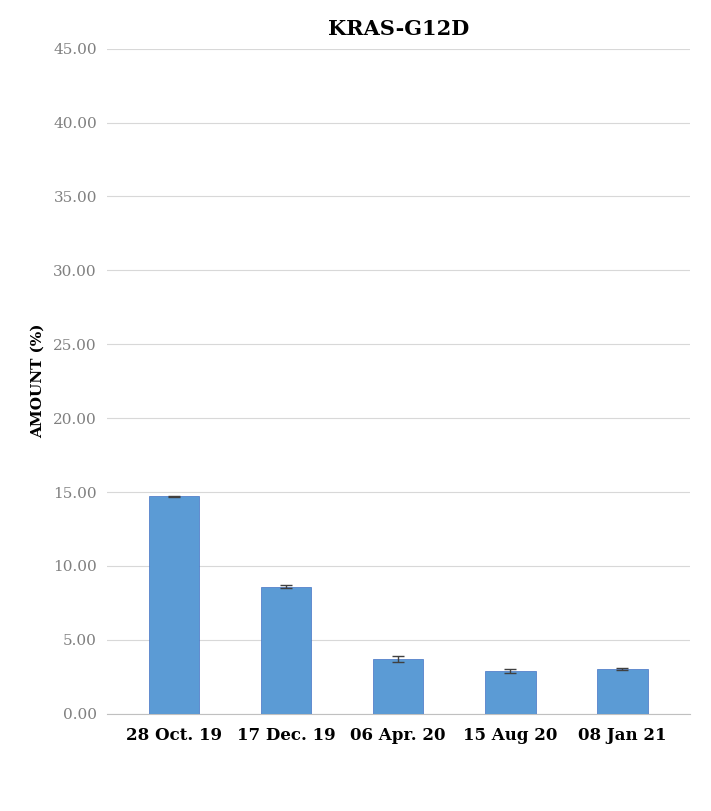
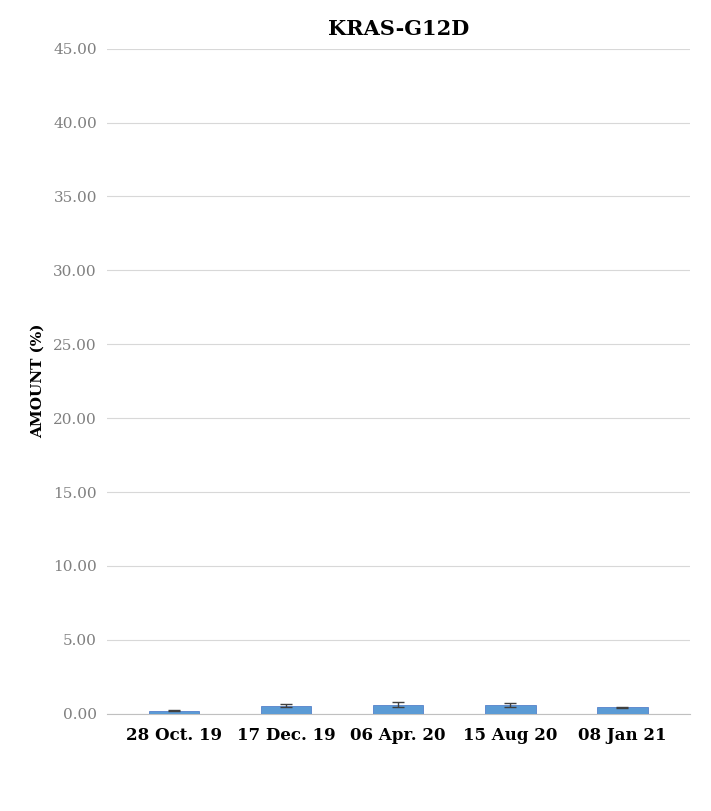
28 Oct. 19: 14.7 -> 0.2
17 Dec. 19: 8.6 -> 0.6
06 Apr. 20: 3.7 -> 0.6
15 Aug 20: 2.9 -> 0.6
08 Jan 21: 3.0 -> 0.4
